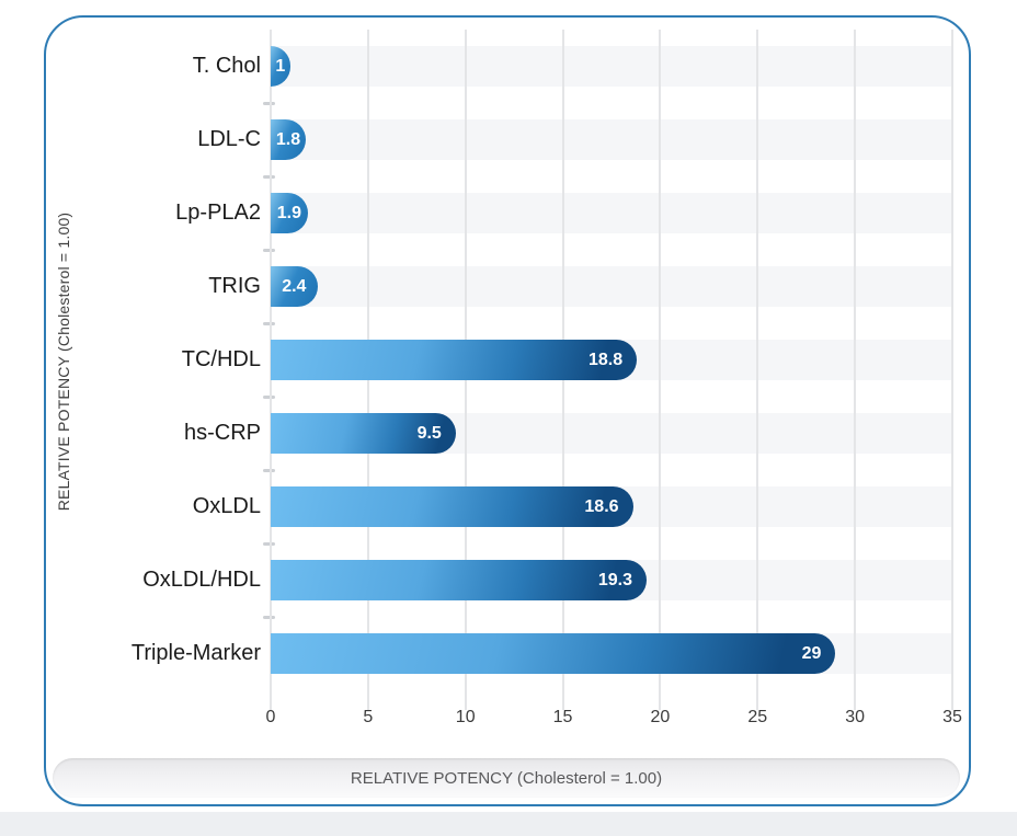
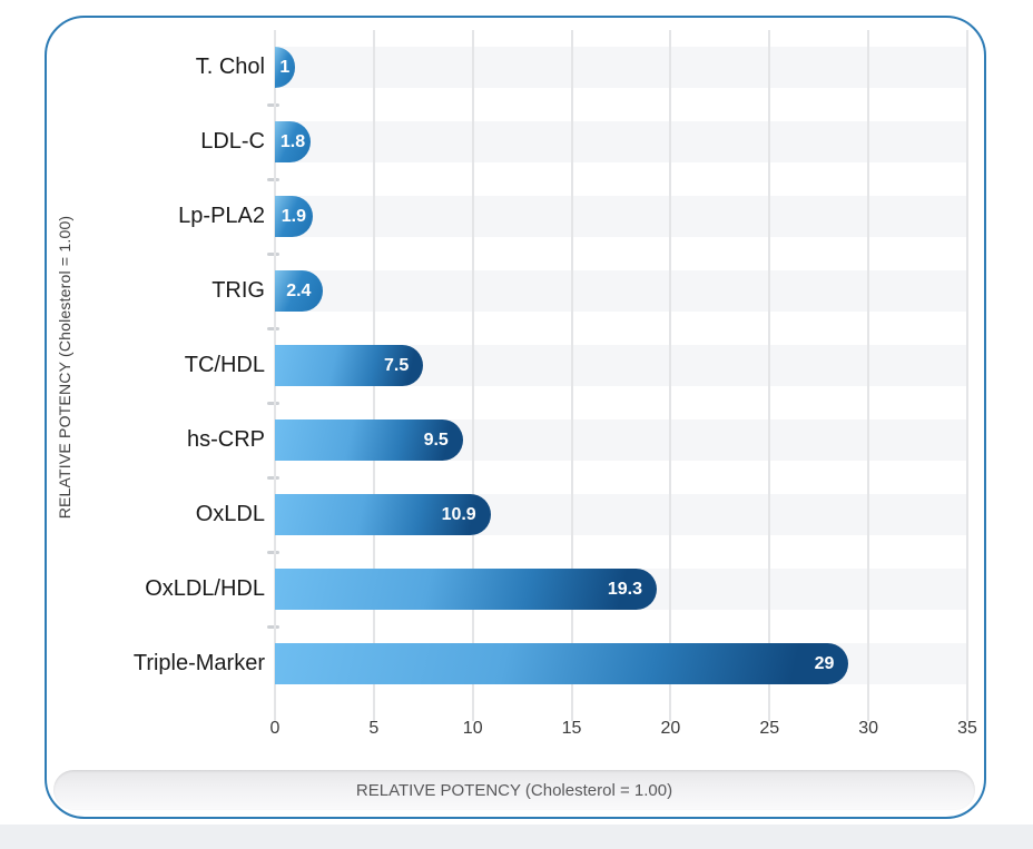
TC/HDL: 18.8 -> 7.5
OxLDL: 18.6 -> 10.9
